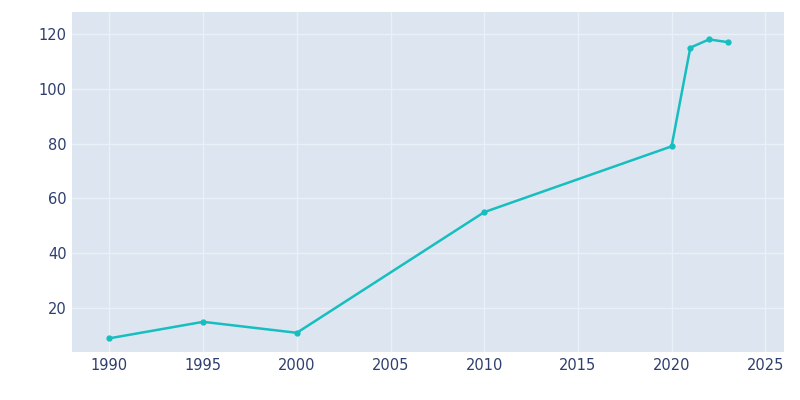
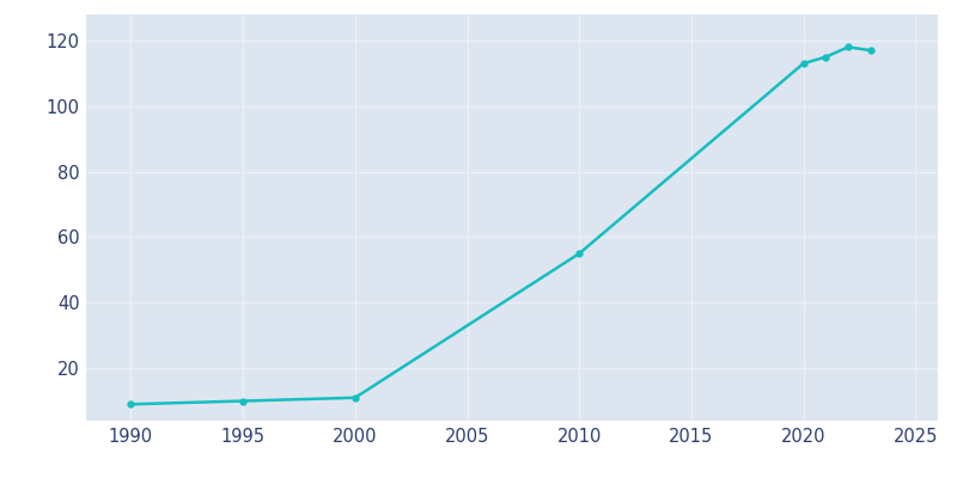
1995: 15 -> 10
2020: 79 -> 113
